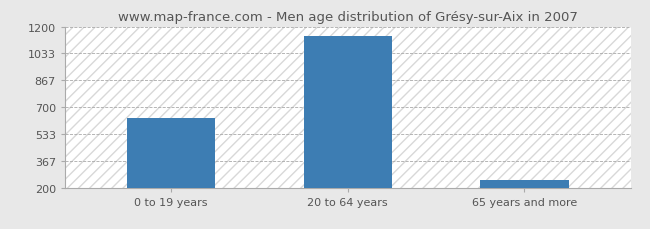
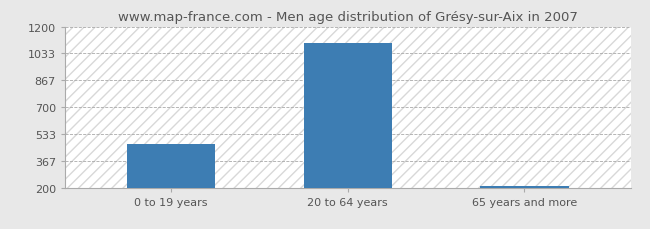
0 to 19 years: 630 -> 470
20 to 64 years: 1140 -> 1100
65 years and more: 250 -> 210
